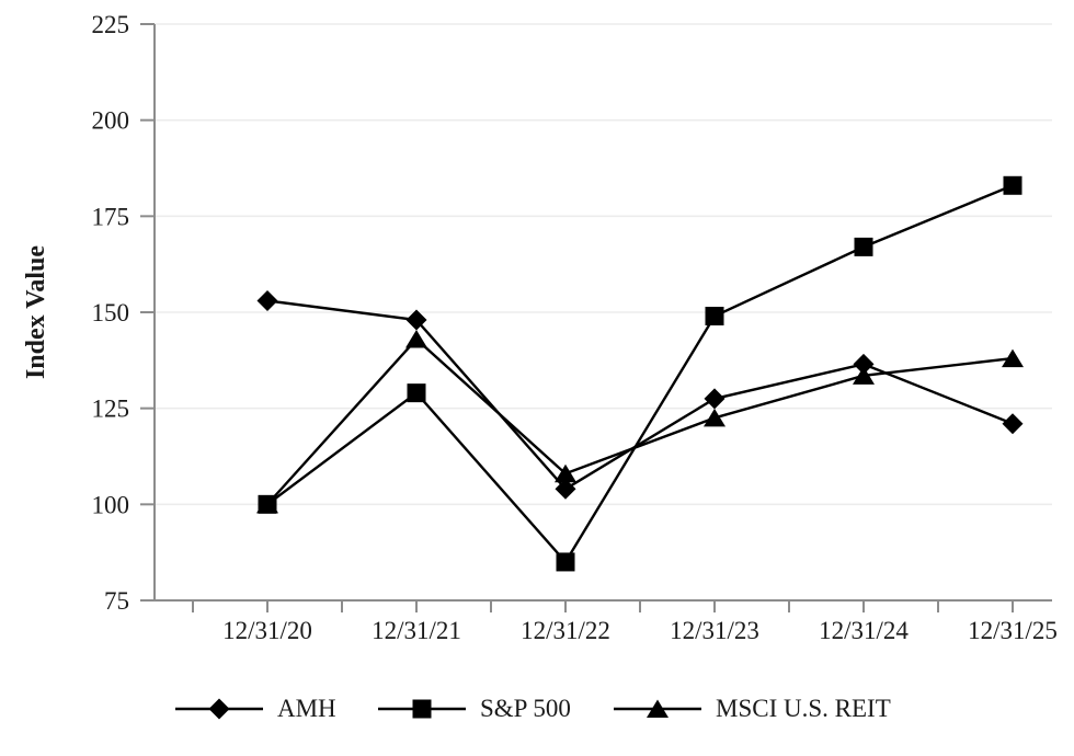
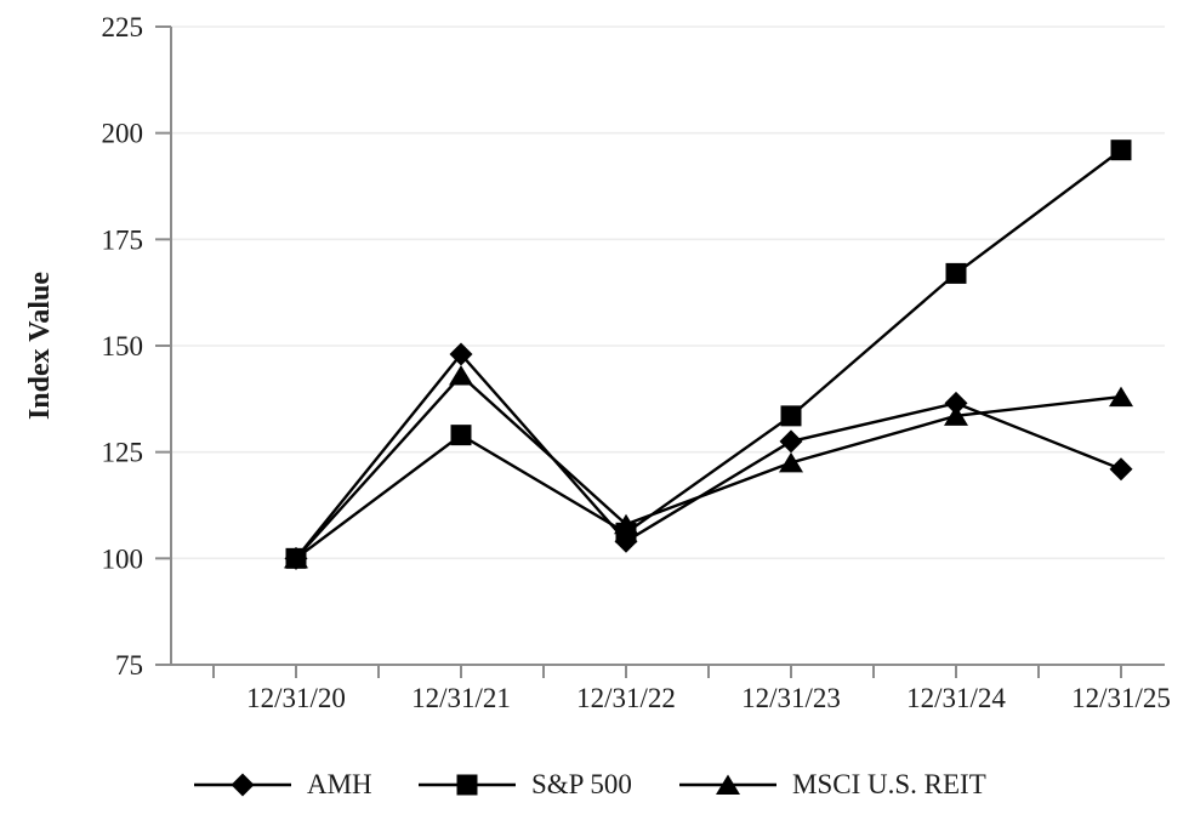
AMH/12/31/20: 153 -> 100
S&P 500/12/31/22: 85 -> 106
S&P 500/12/31/23: 149 -> 134
S&P 500/12/31/25: 183 -> 196
